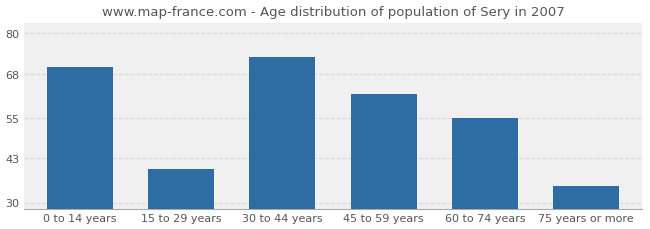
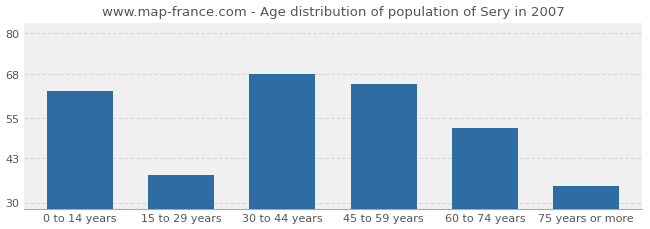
0 to 14 years: 70 -> 63
15 to 29 years: 40 -> 38
30 to 44 years: 73 -> 68
45 to 59 years: 62 -> 65
60 to 74 years: 55 -> 52
